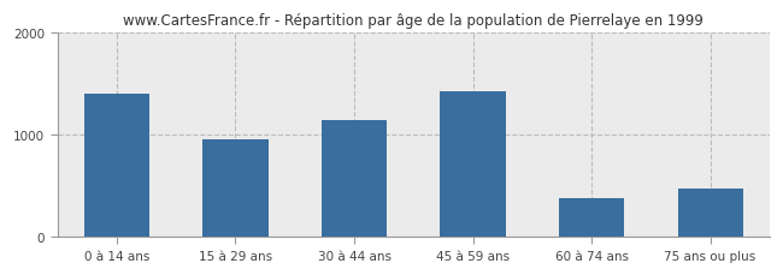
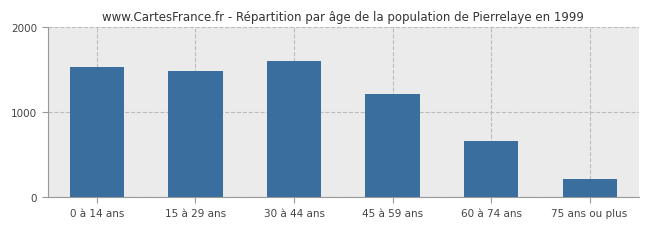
0 à 14 ans: 1400 -> 1530
15 à 29 ans: 960 -> 1490
30 à 44 ans: 1140 -> 1600
45 à 59 ans: 1420 -> 1220
60 à 74 ans: 380 -> 660
75 ans ou plus: 480 -> 220
